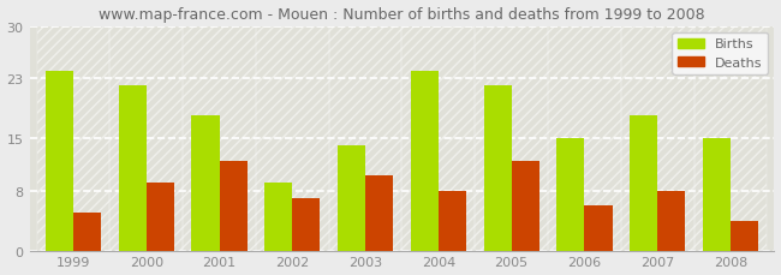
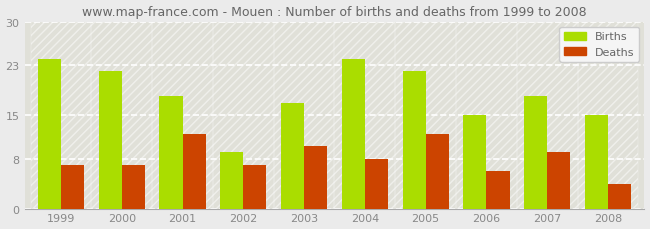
Deaths/1999: 5 -> 7
Deaths/2000: 9 -> 7
Births/2003: 14 -> 17
Deaths/2007: 8 -> 9
